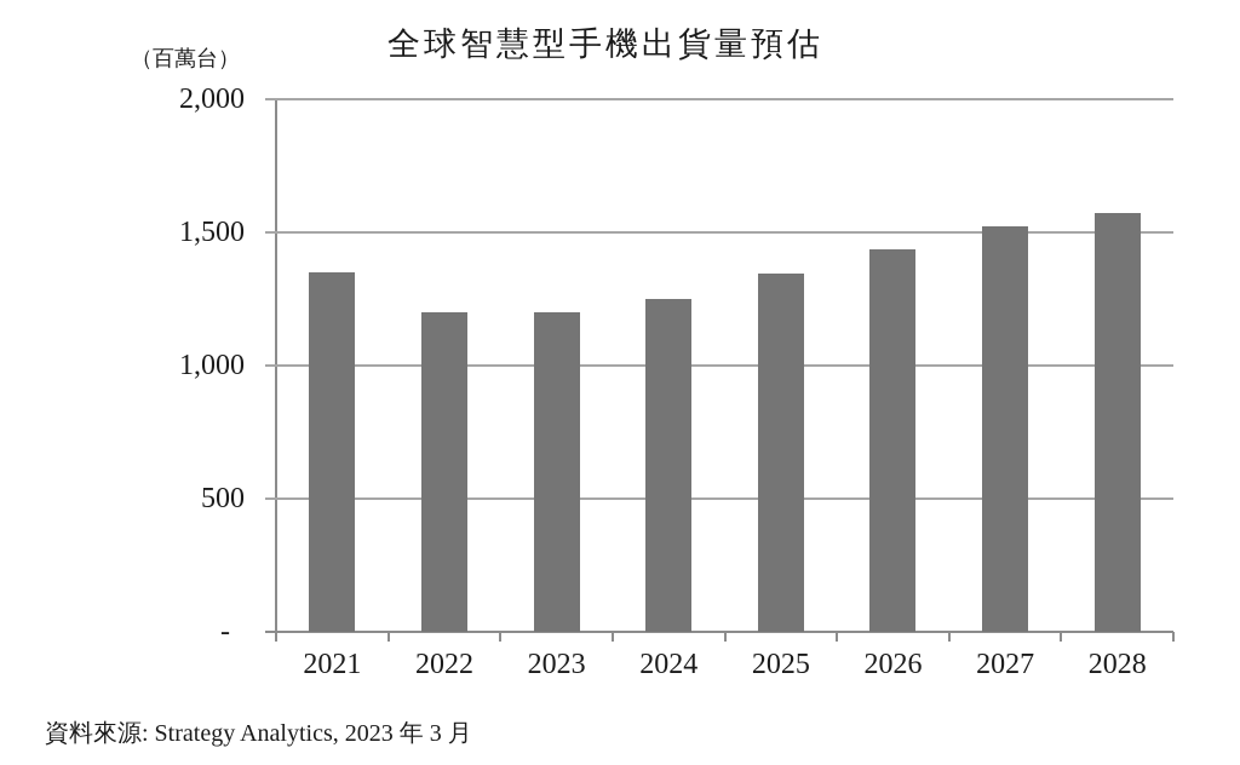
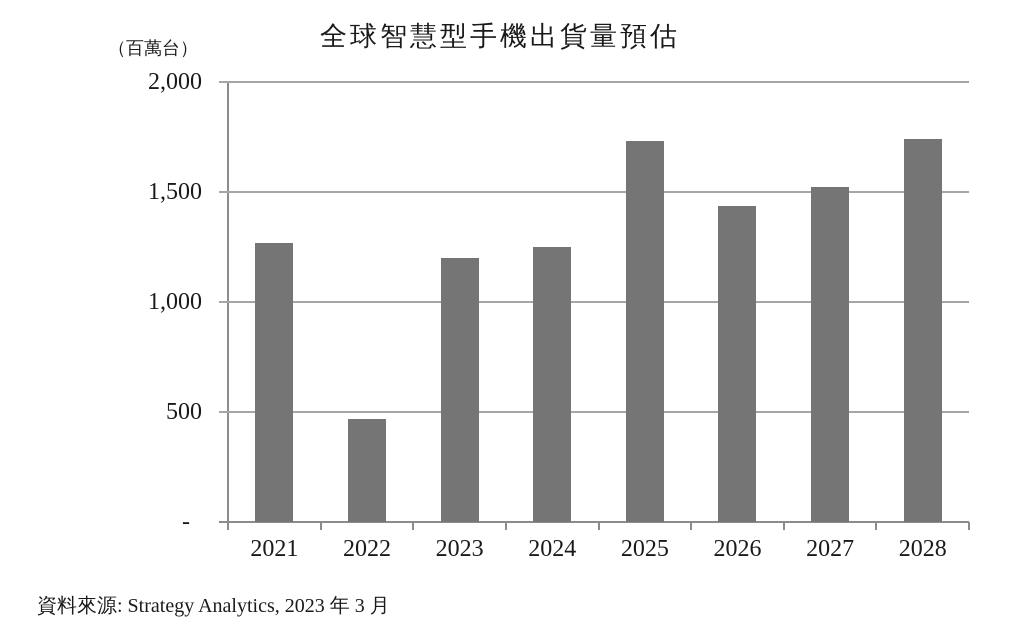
2021: 1350 -> 1270
2022: 1200 -> 470
2025: 1340 -> 1730
2028: 1580 -> 1740
